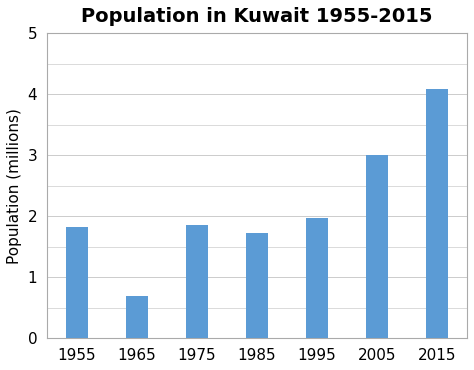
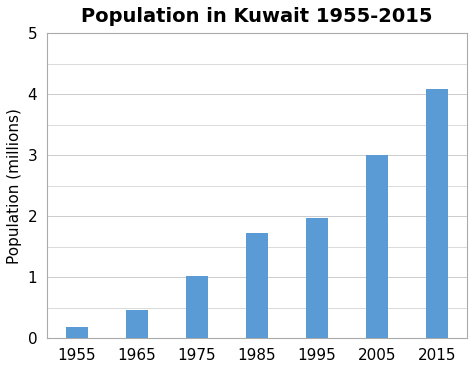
1955: 1.82 -> 0.18
1965: 0.70 -> 0.47
1975: 1.86 -> 1.02
